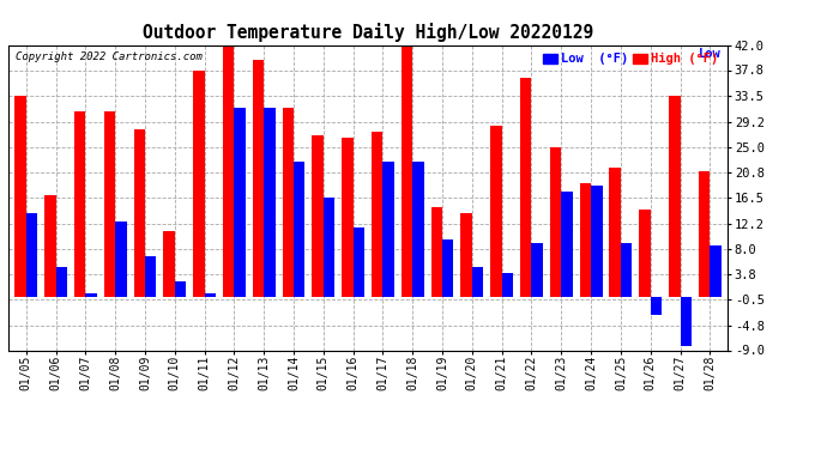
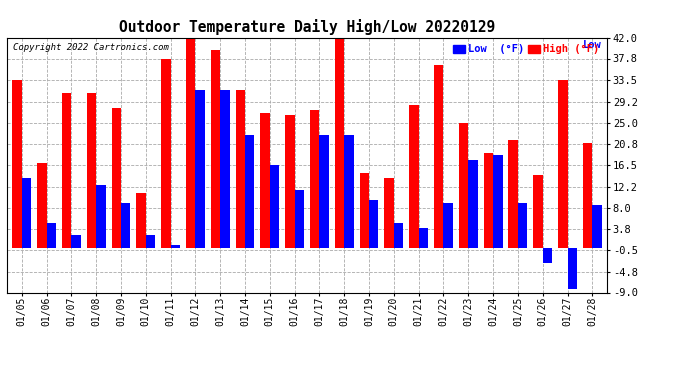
Low (°F)/01/07: 0.6 -> 2.5
Low (°F)/01/09: 6.8 -> 9.0
